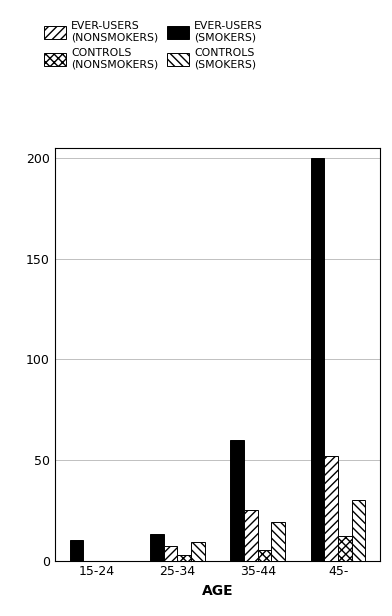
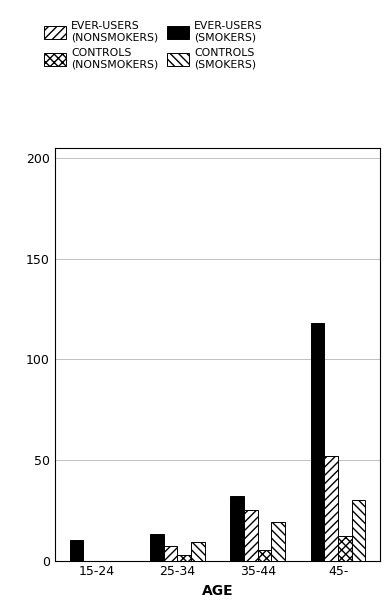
EVER-USERS (SMOKERS)/35-44: 60 -> 32
EVER-USERS (SMOKERS)/45-: 200 -> 118
